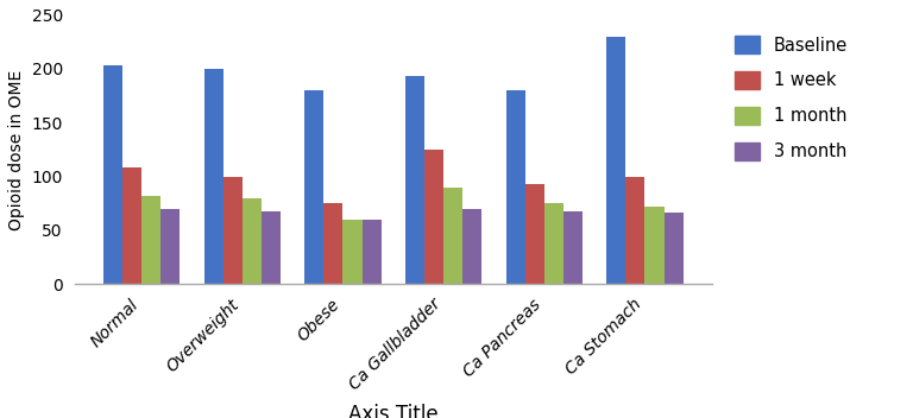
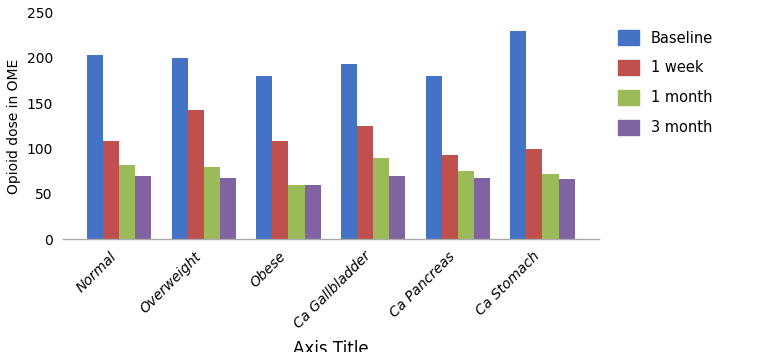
1 week/Overweight: 100 -> 142
1 week/Obese: 75 -> 108
